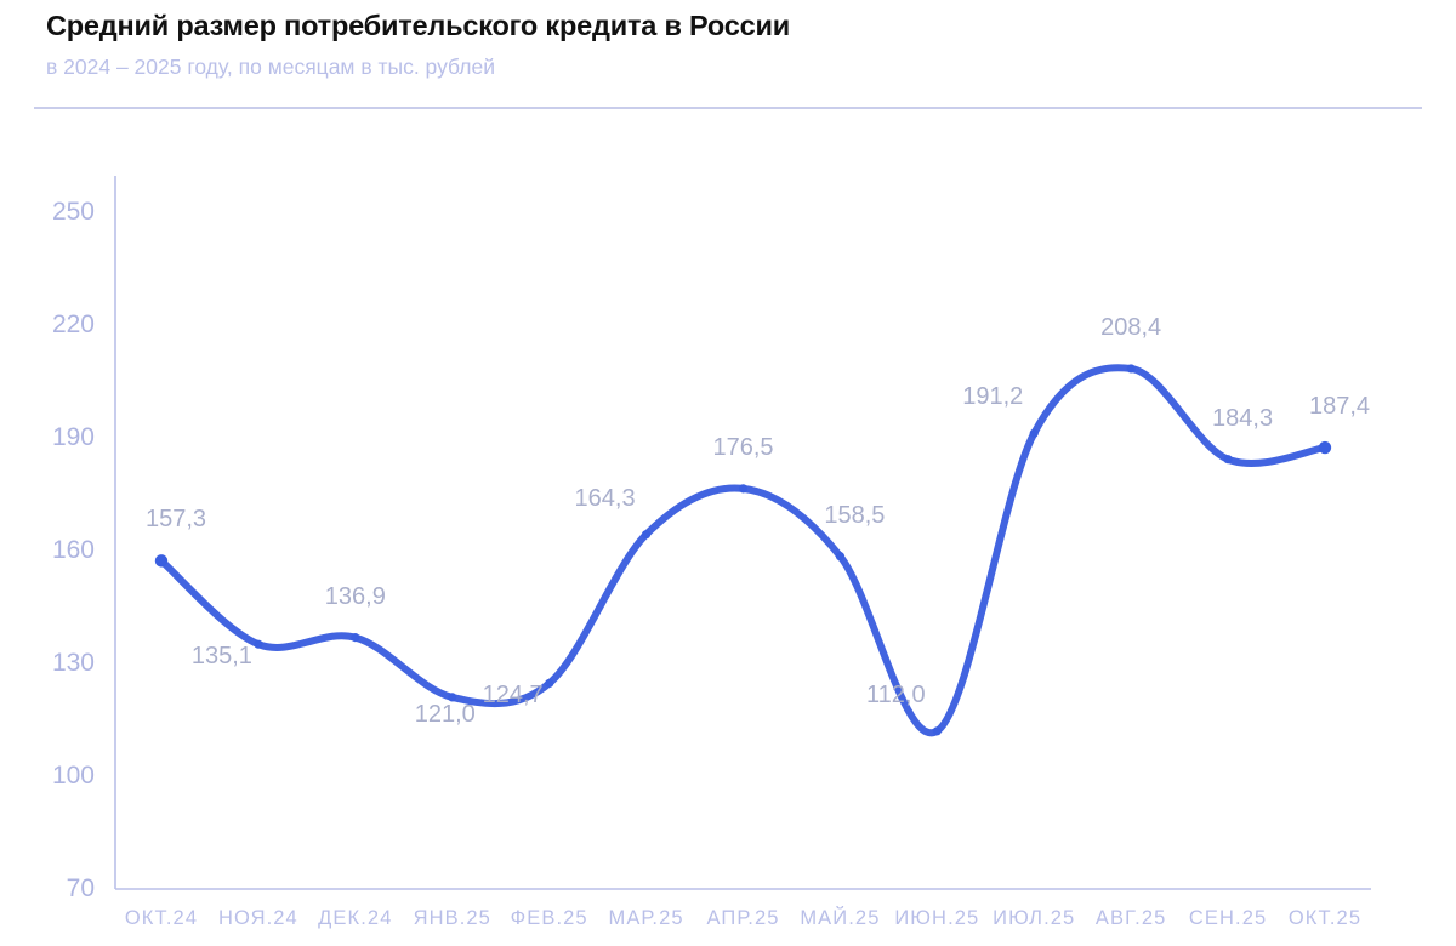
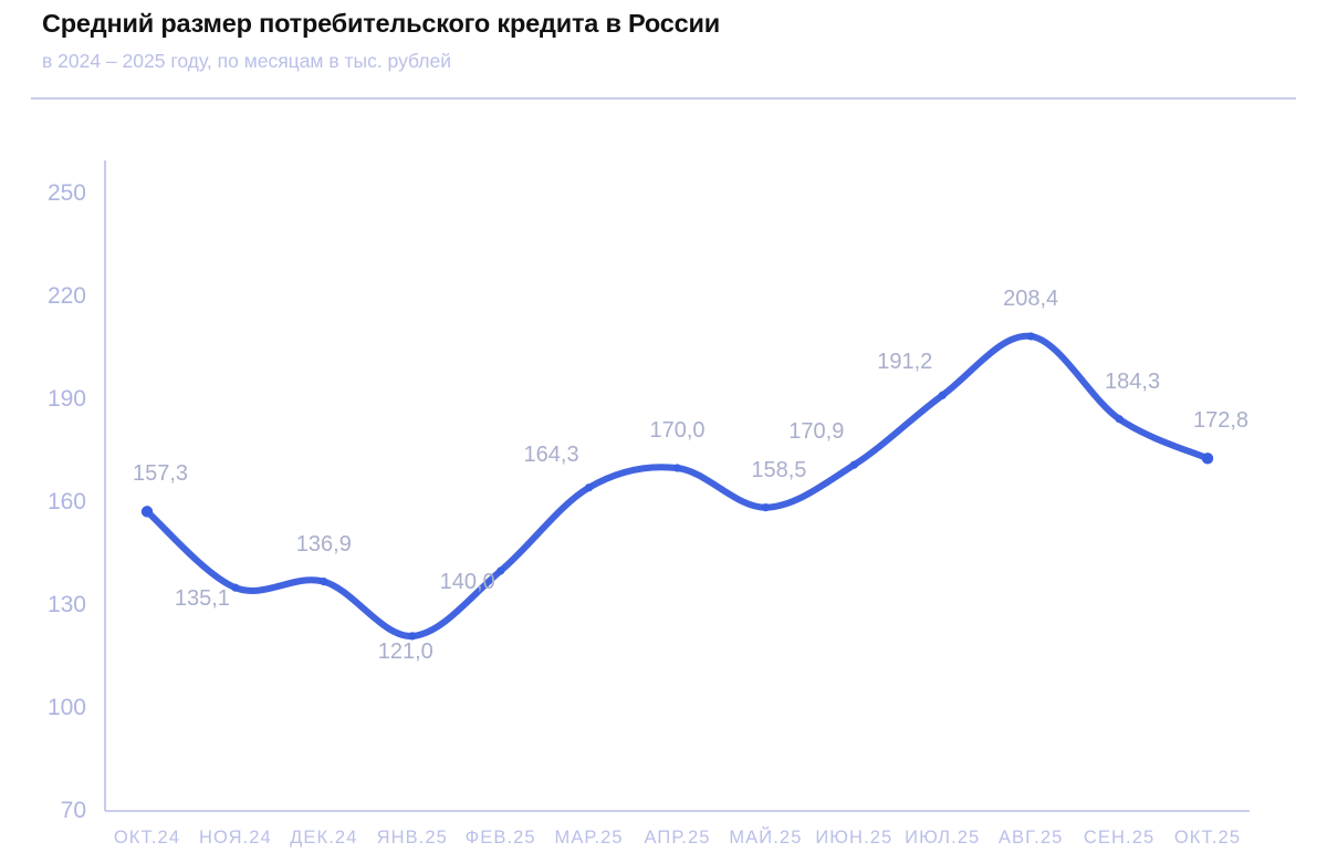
ФЕВ.25: 124,7 -> 140,0
АПР.25: 176,5 -> 170,0
ИЮН.25: 112,0 -> 170,9
ОКТ.25: 187,4 -> 172,8
